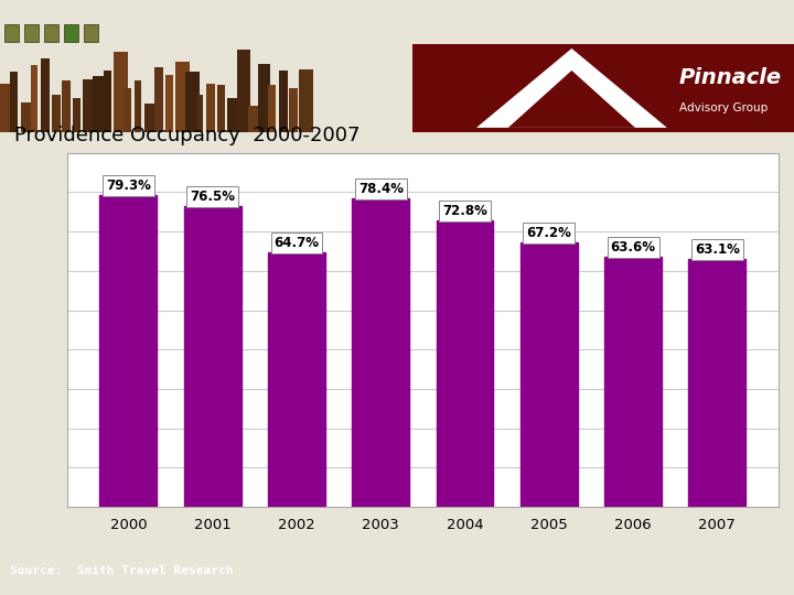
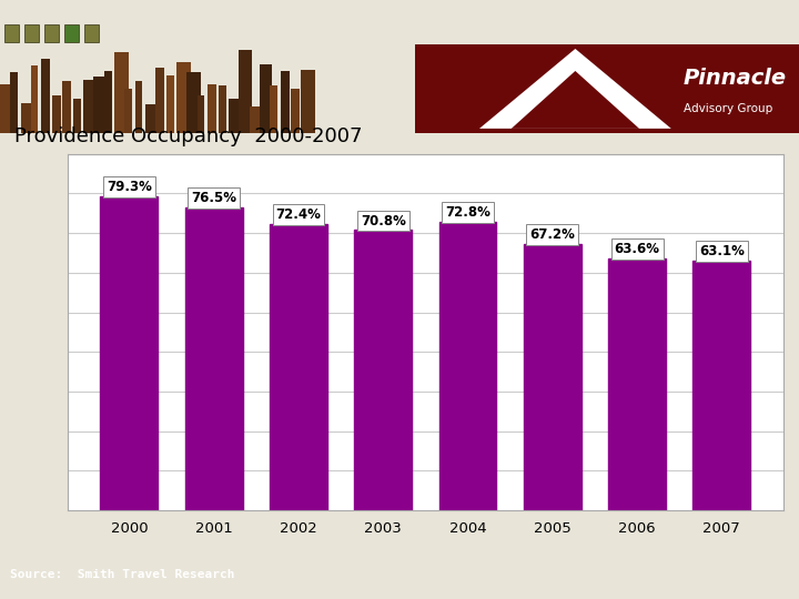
2002: 64.7% -> 72.4%
2003: 78.4% -> 70.8%
